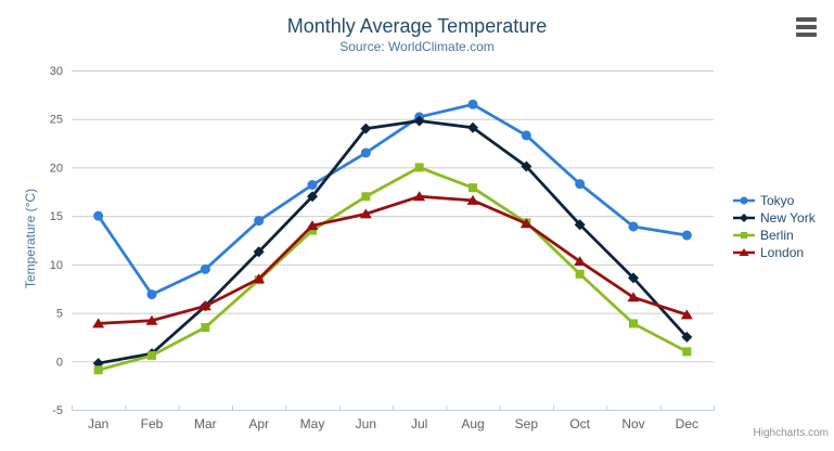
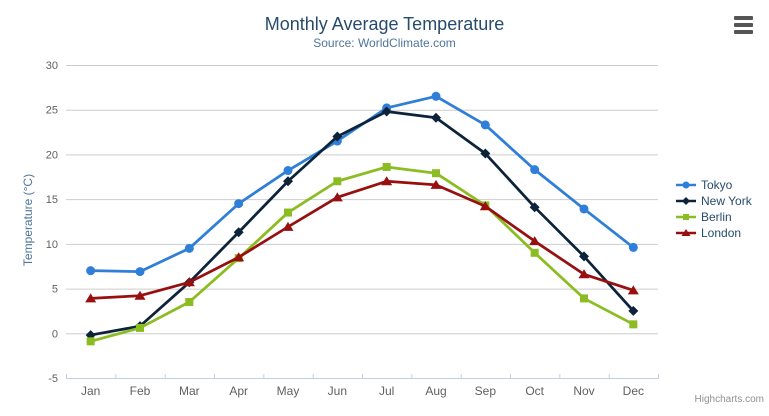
Tokyo/Jan: 15 -> 7
London/May: 14 -> 12
New York/Jun: 24 -> 22
Berlin/Jul: 20 -> 19
Tokyo/Dec: 13 -> 10
